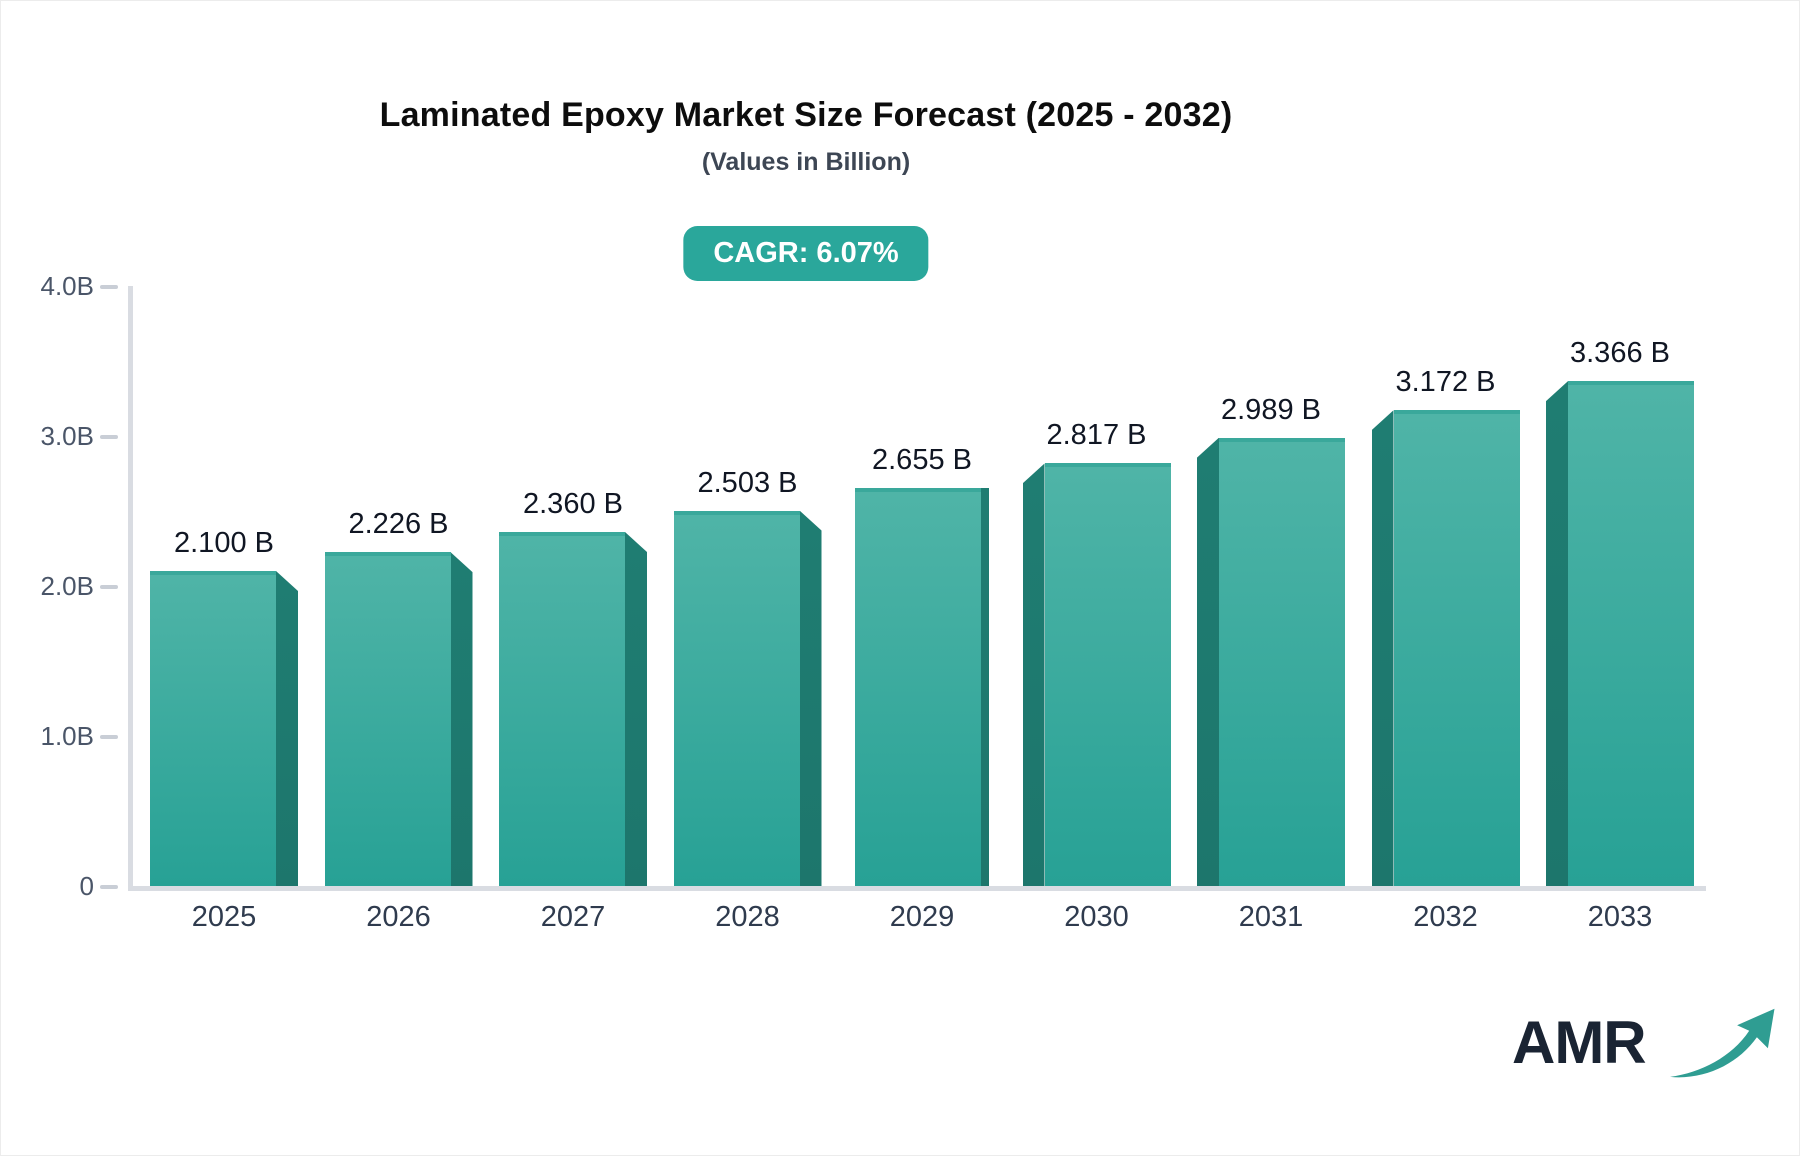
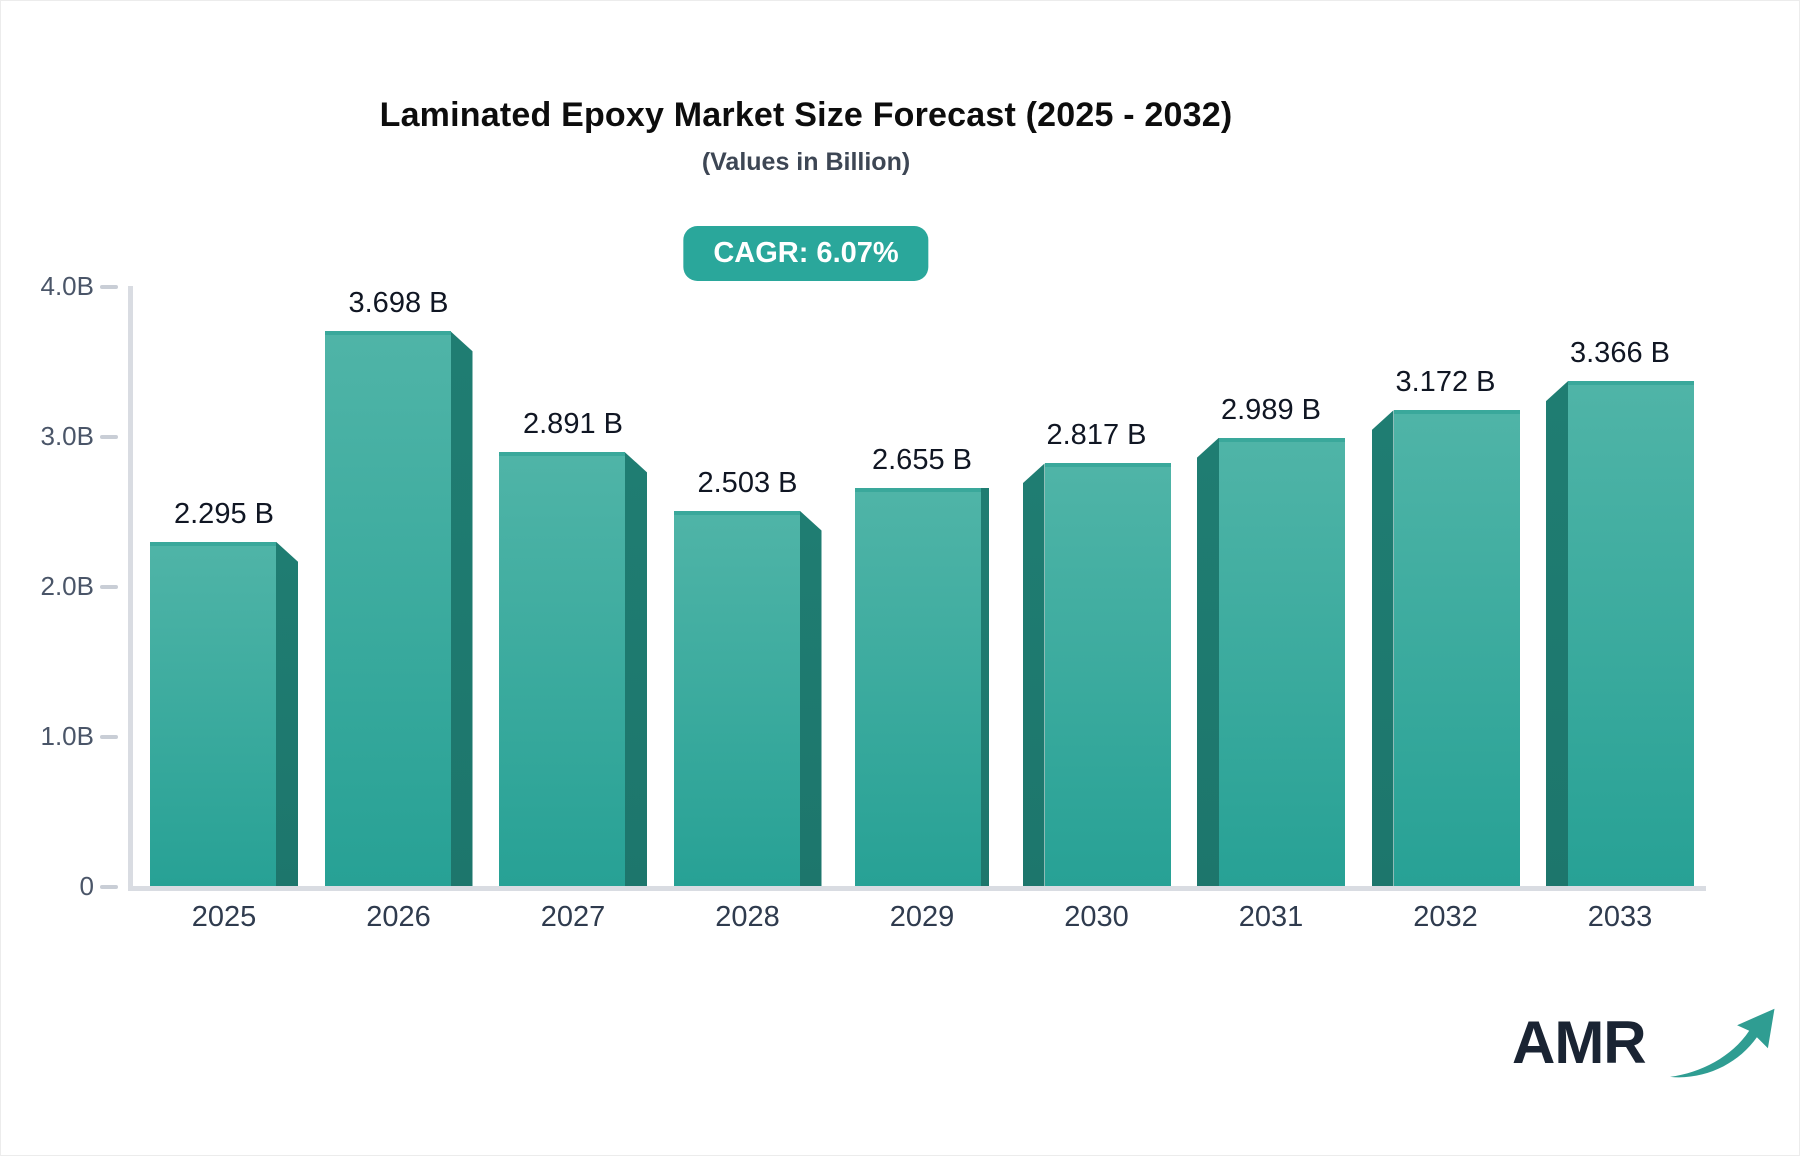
2025: 2.100 -> 2.295
2026: 2.226 -> 3.698
2027: 2.360 -> 2.891
